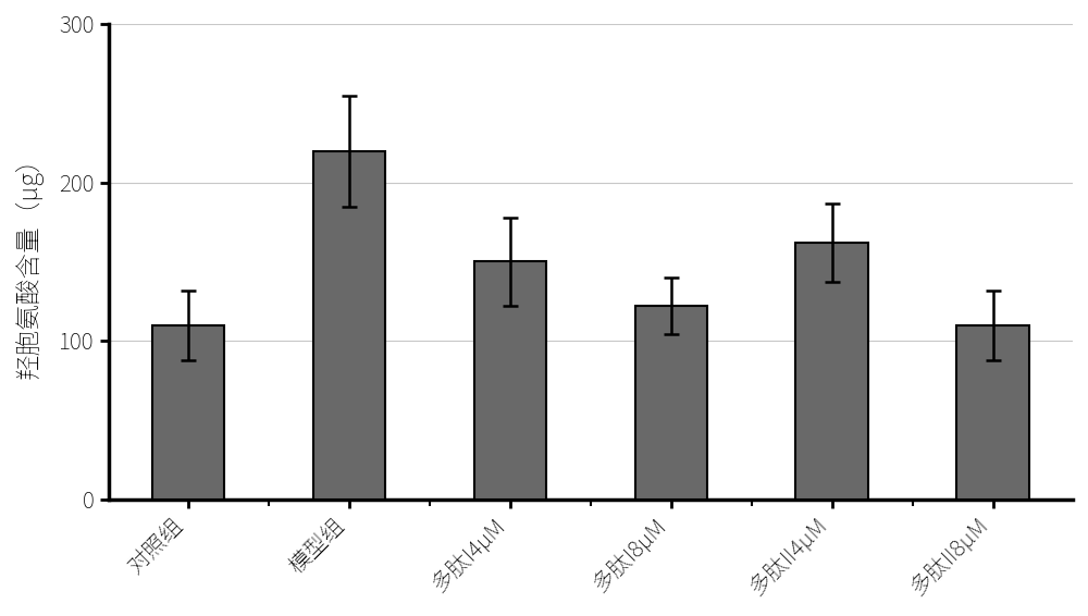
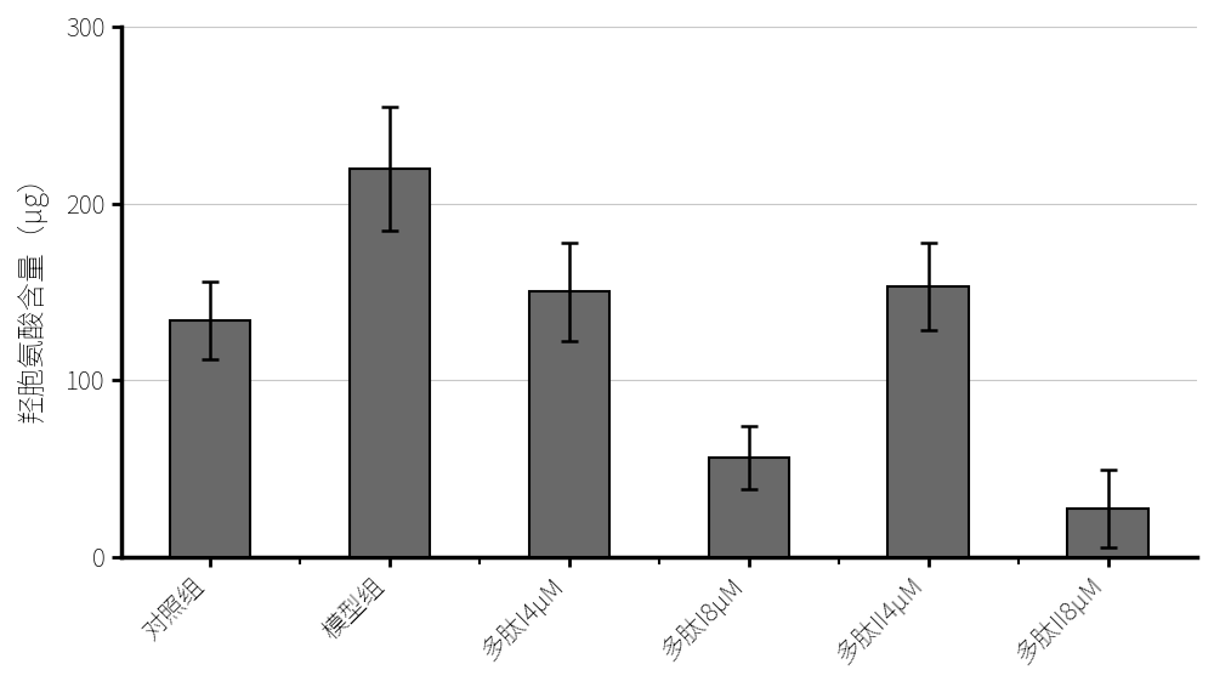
对照组: 110 -> 134
多肽I8μM: 122 -> 56
多肽II4μM: 162 -> 153
多肽II8μM: 110 -> 27
